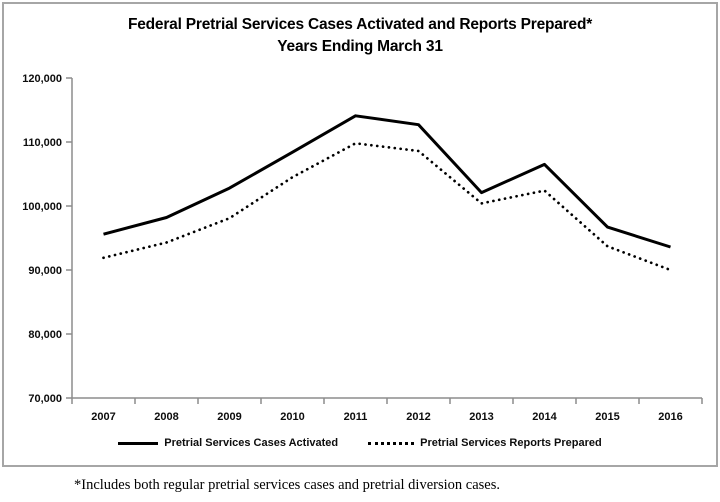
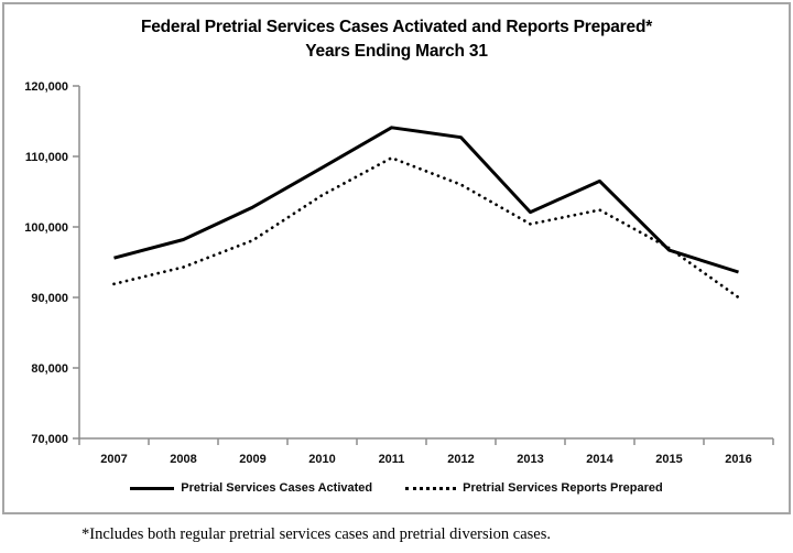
Pretrial Services Reports Prepared/2012: 109000 -> 106000
Pretrial Services Reports Prepared/2015: 94000 -> 97000
